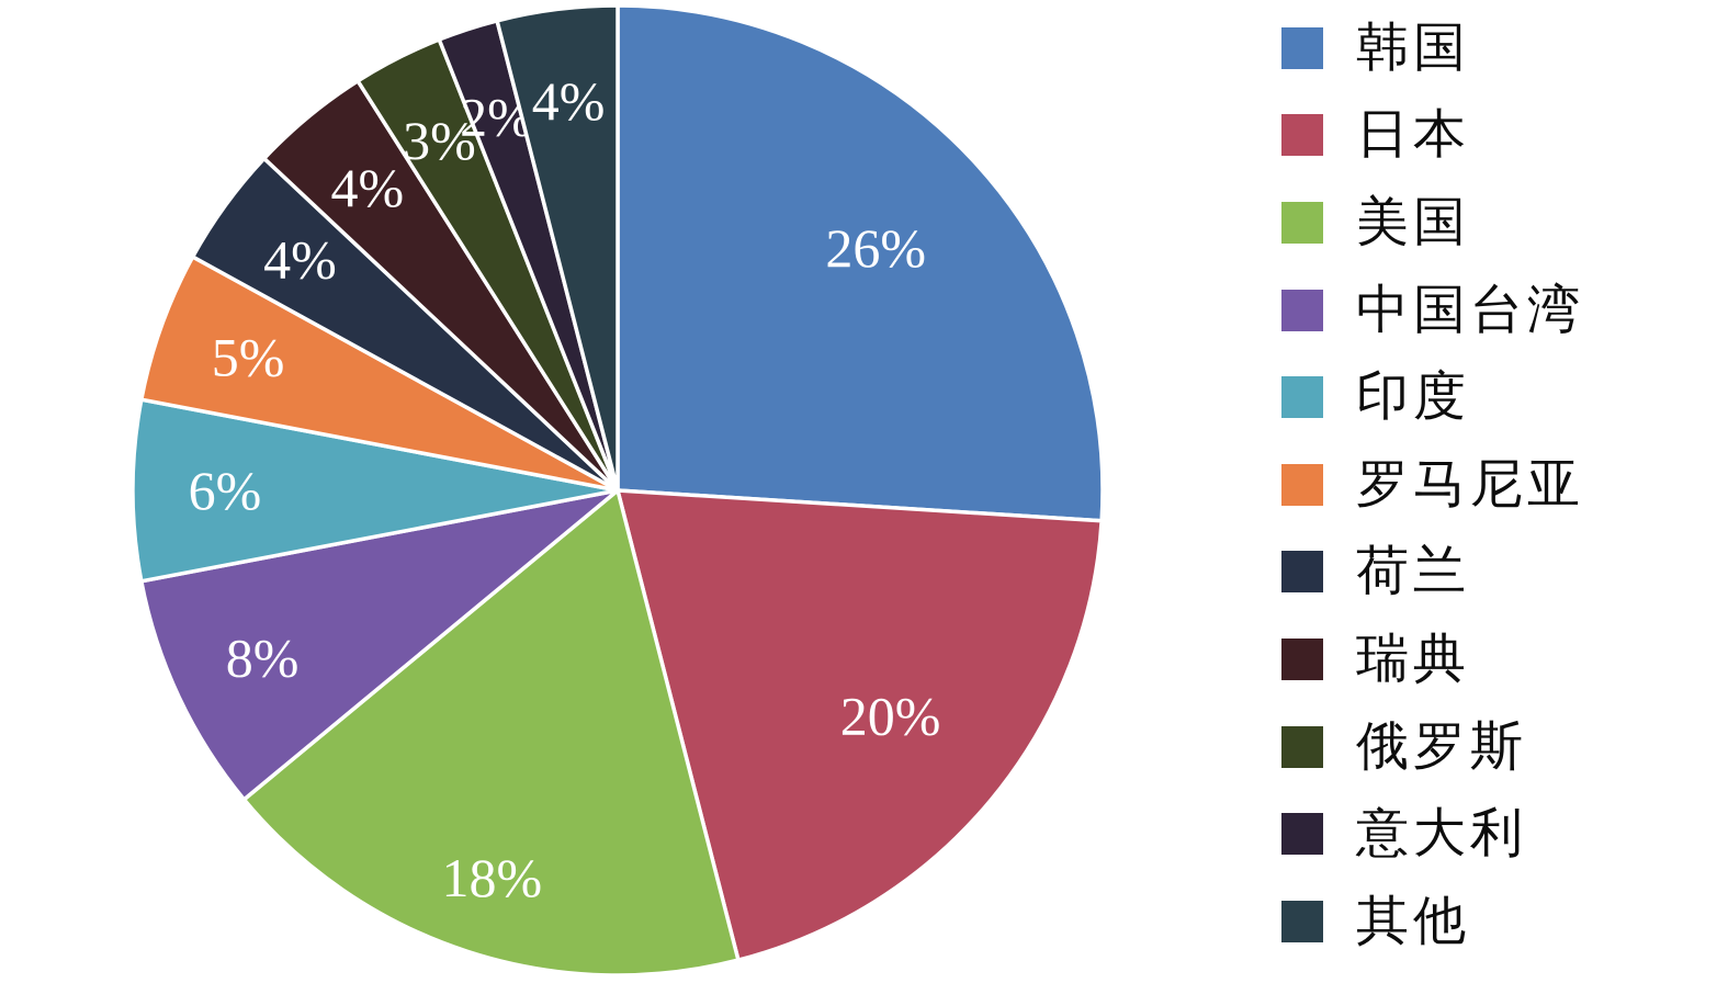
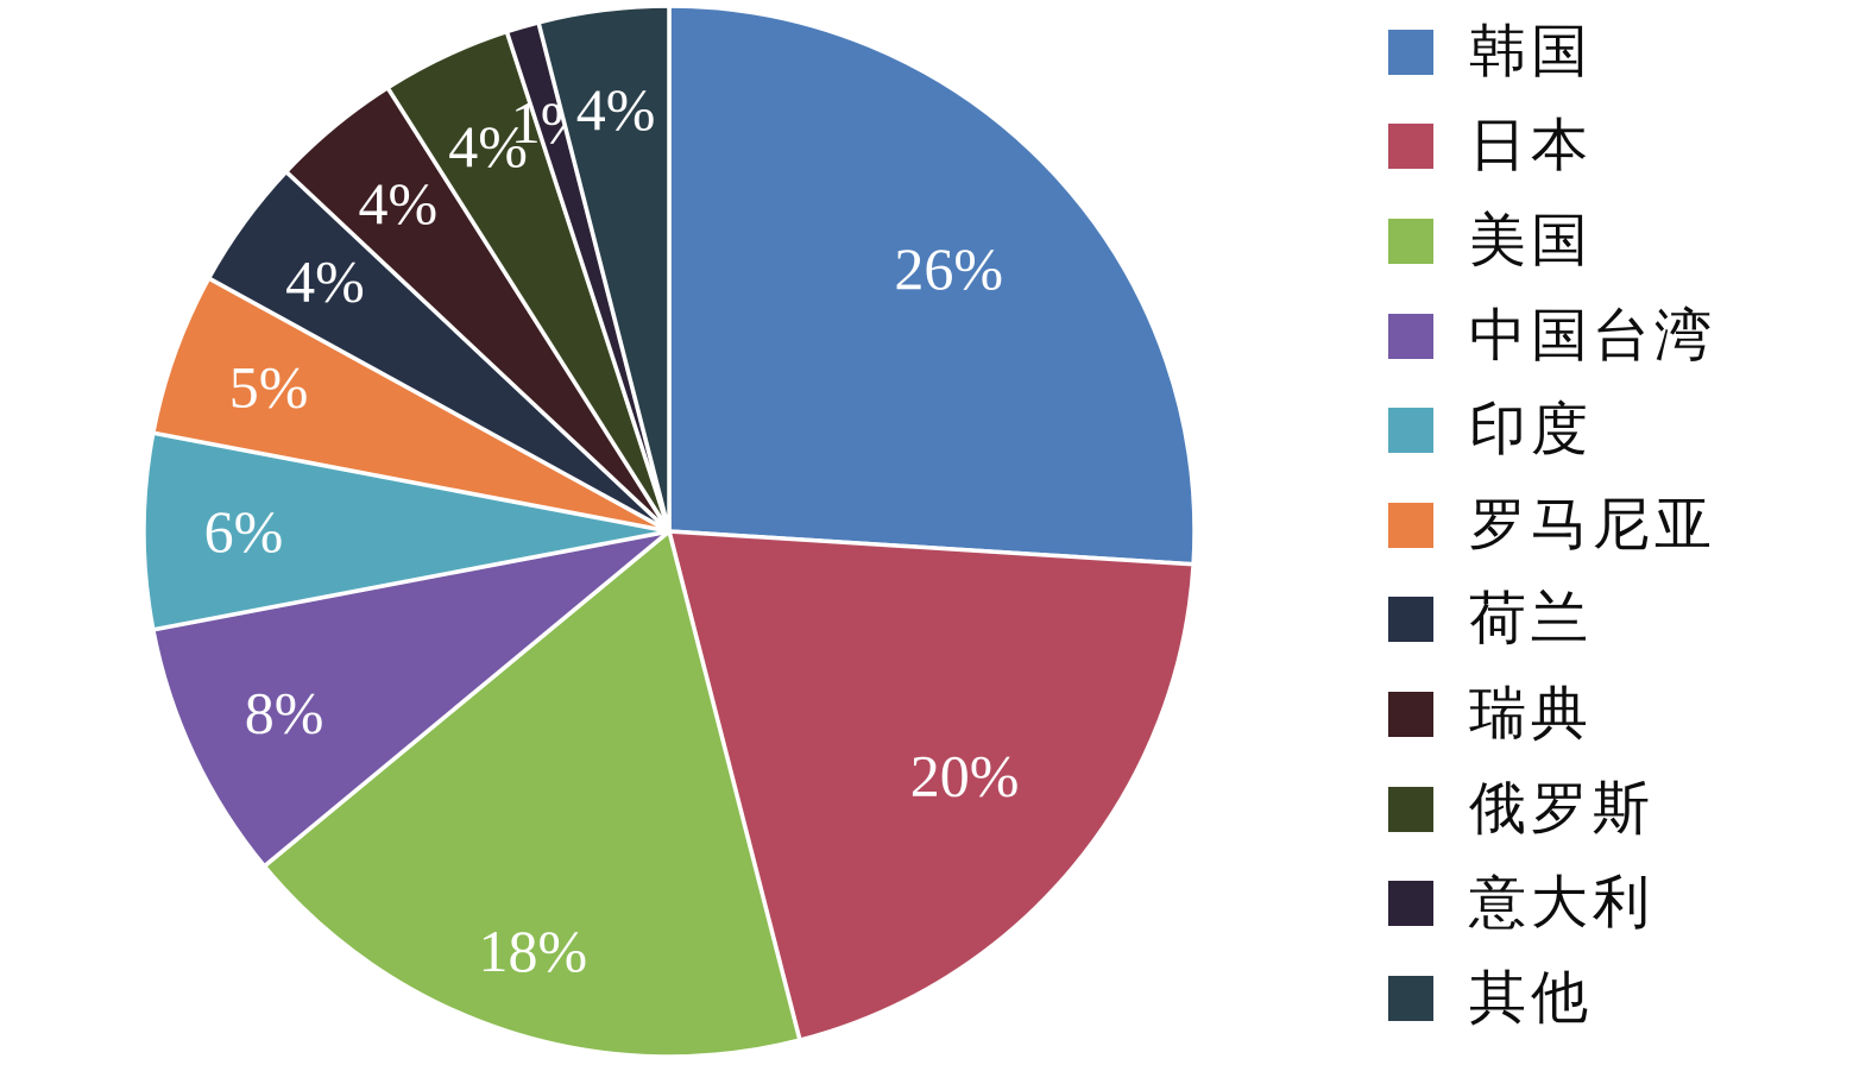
俄罗斯: 3% -> 4%
意大利: 2% -> 1%
